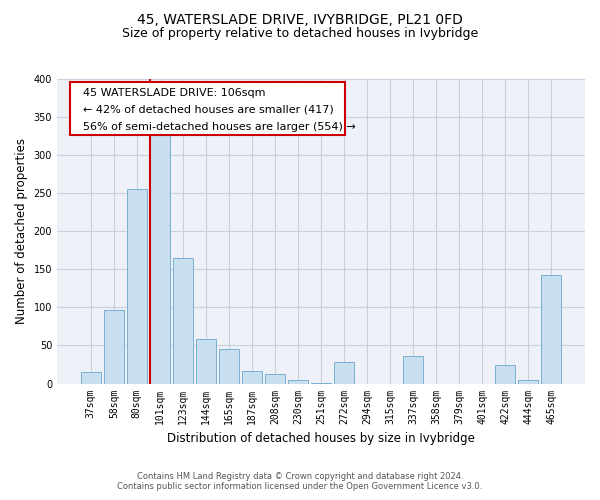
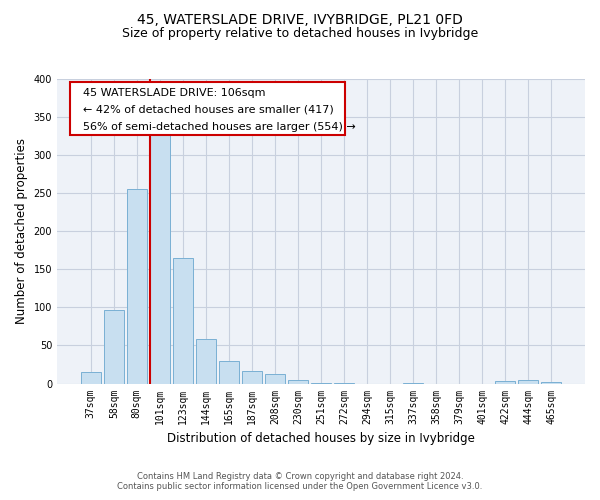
165sqm: 46 -> 30
272sqm: 28 -> 1
337sqm: 36 -> 1
422sqm: 24 -> 4
465sqm: 142 -> 2
